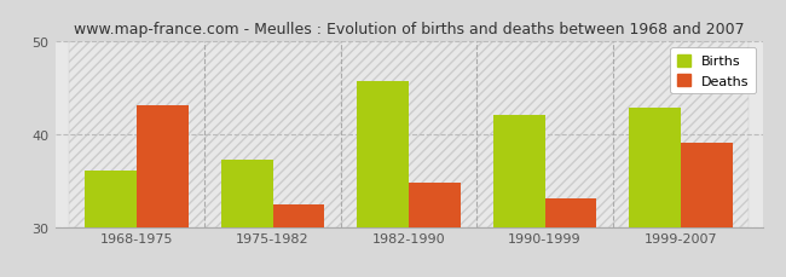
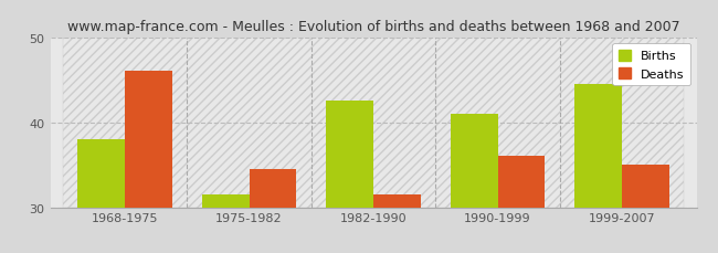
Births/1968-1975: 36.0 -> 38.0
Deaths/1968-1975: 43.0 -> 46.0
Births/1975-1982: 37.2 -> 31.5
Deaths/1975-1982: 32.4 -> 34.5
Births/1982-1990: 45.6 -> 42.5
Deaths/1982-1990: 34.8 -> 31.5
Births/1990-1999: 42.0 -> 41.0
Deaths/1990-1999: 33.0 -> 36.0
Births/1999-2007: 42.8 -> 44.5
Deaths/1999-2007: 39.0 -> 35.0
